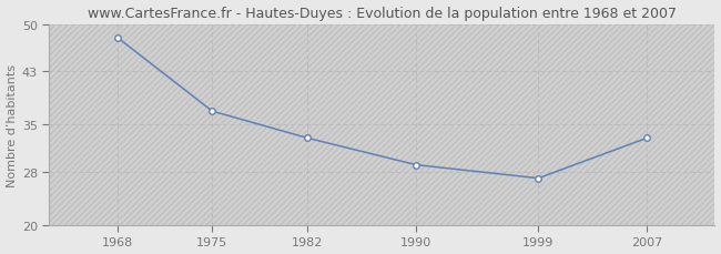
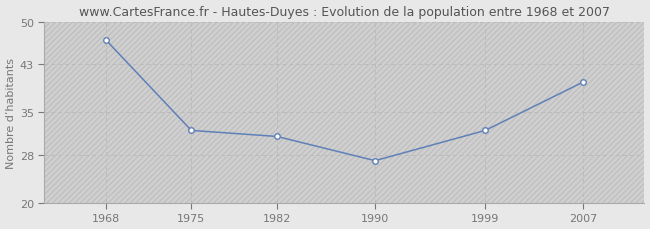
1968: 48 -> 47
1975: 37 -> 32
1982: 33 -> 31
1990: 29 -> 27
1999: 27 -> 32
2007: 33 -> 40
